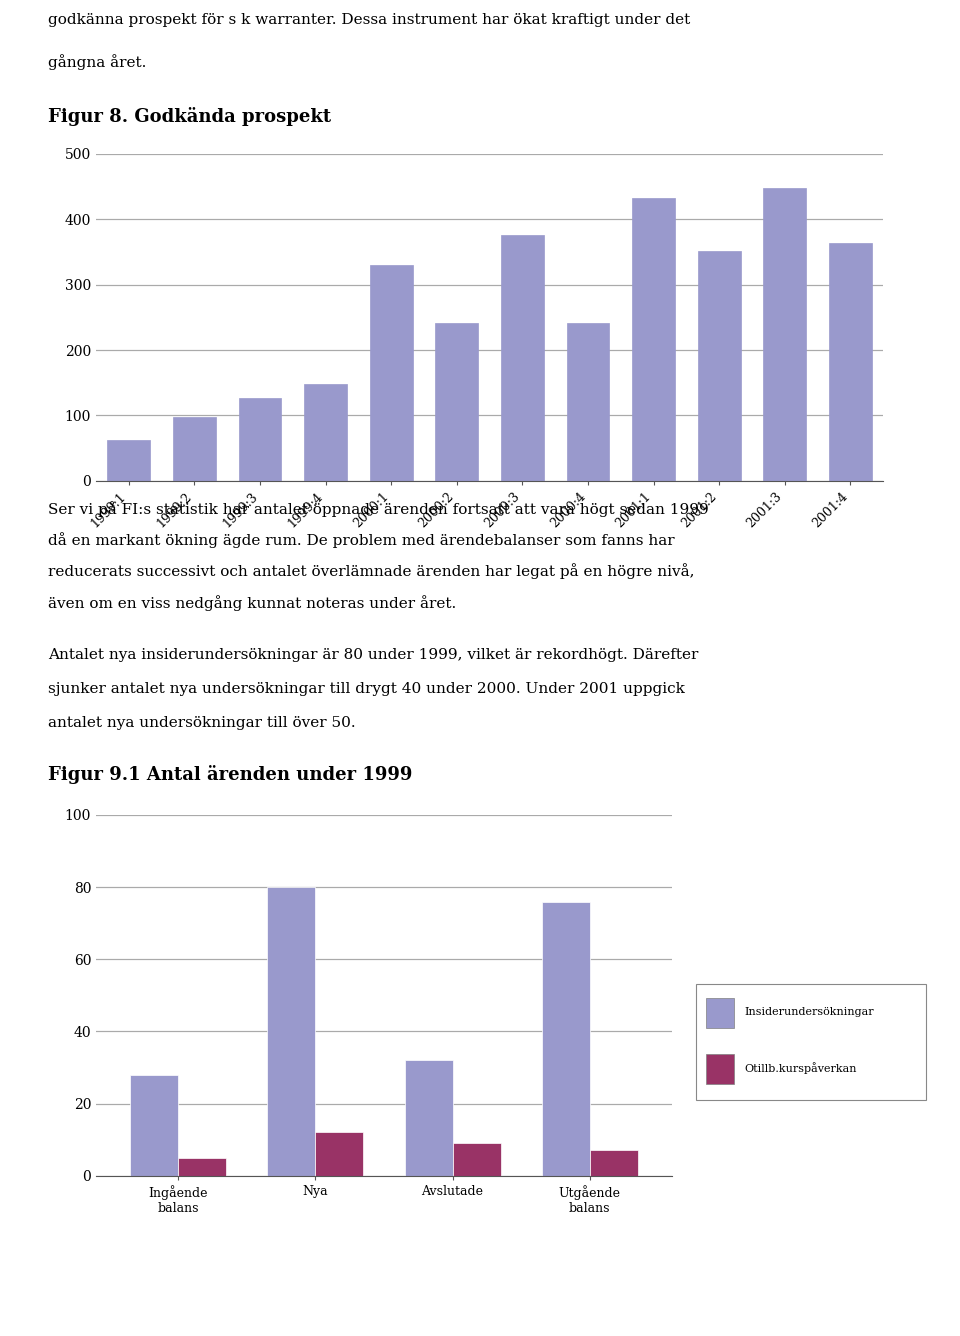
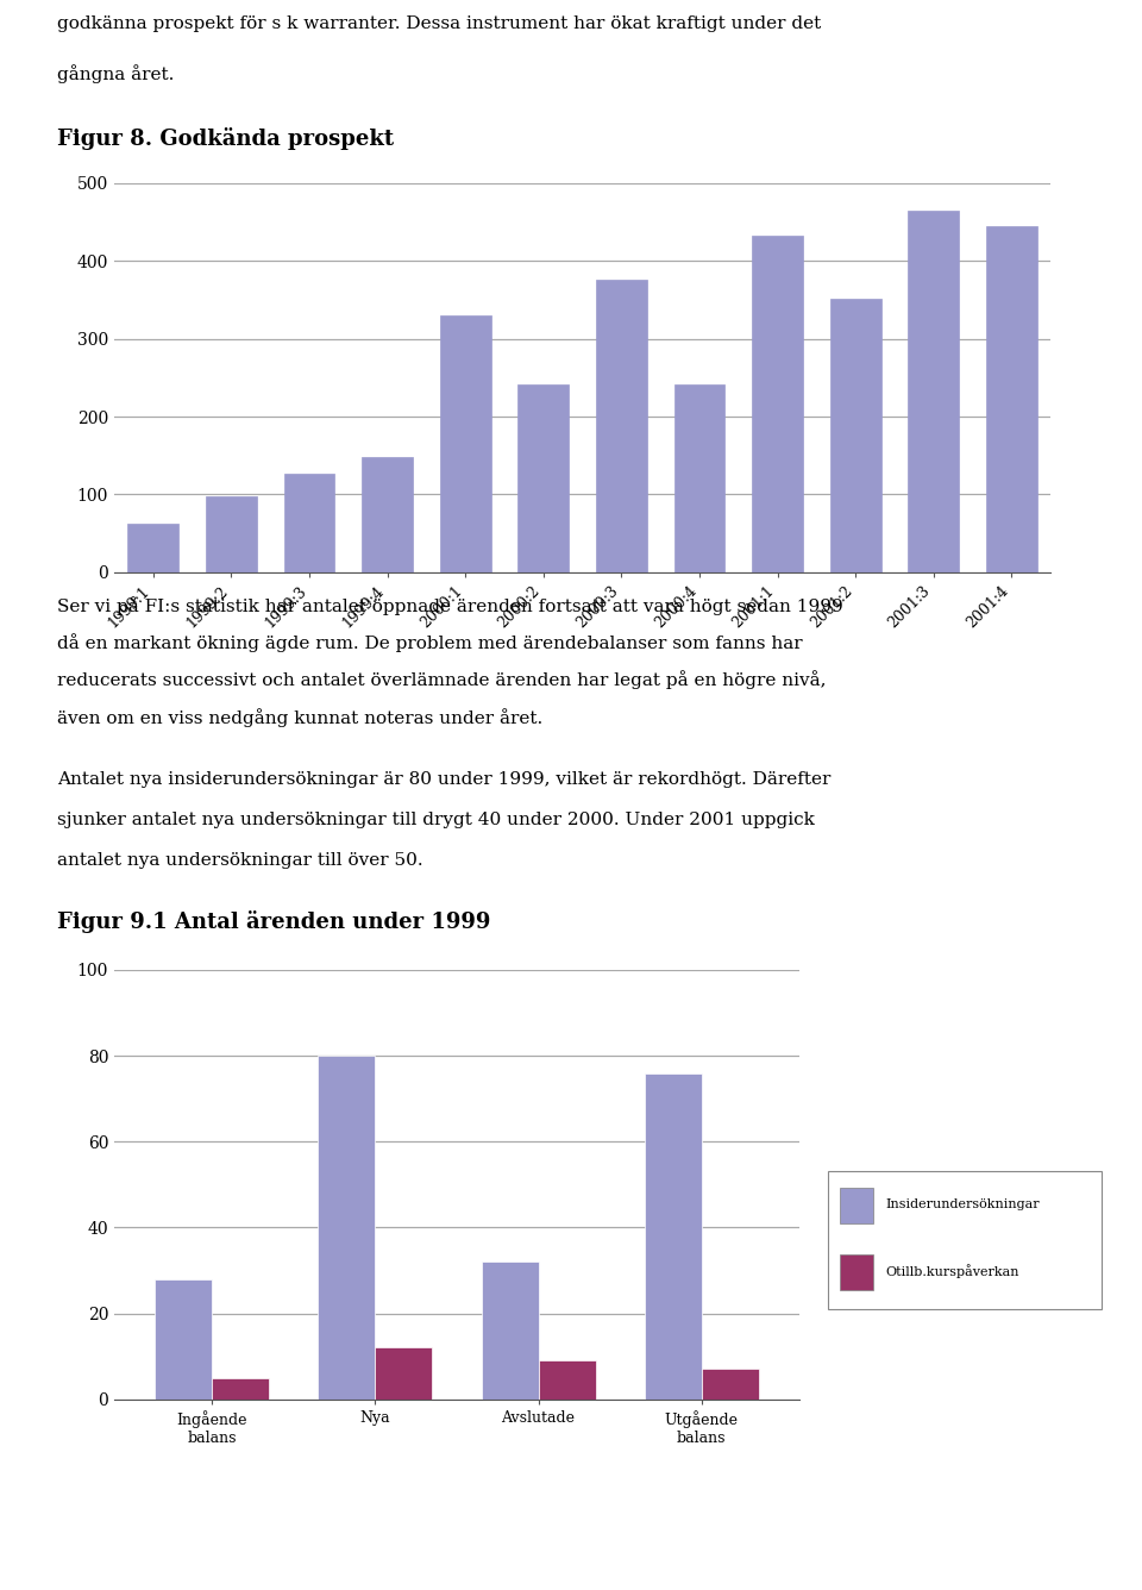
2001:3: 448 -> 465
2001:4: 364 -> 445
